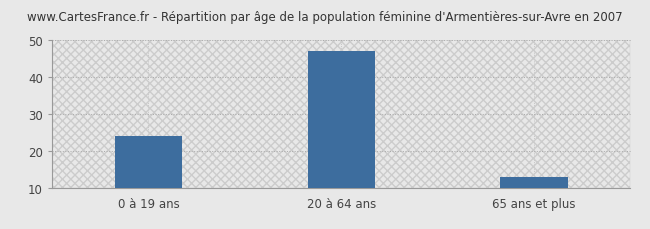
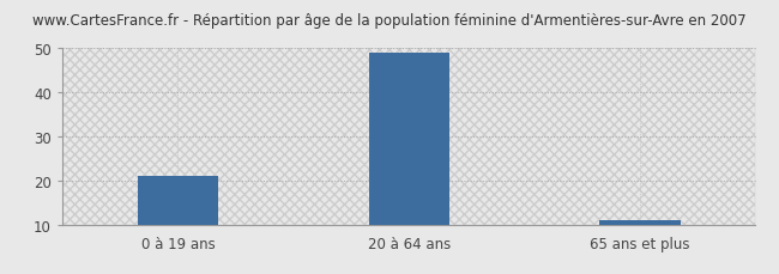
0 à 19 ans: 24 -> 21
20 à 64 ans: 47 -> 49
65 ans et plus: 13 -> 11
